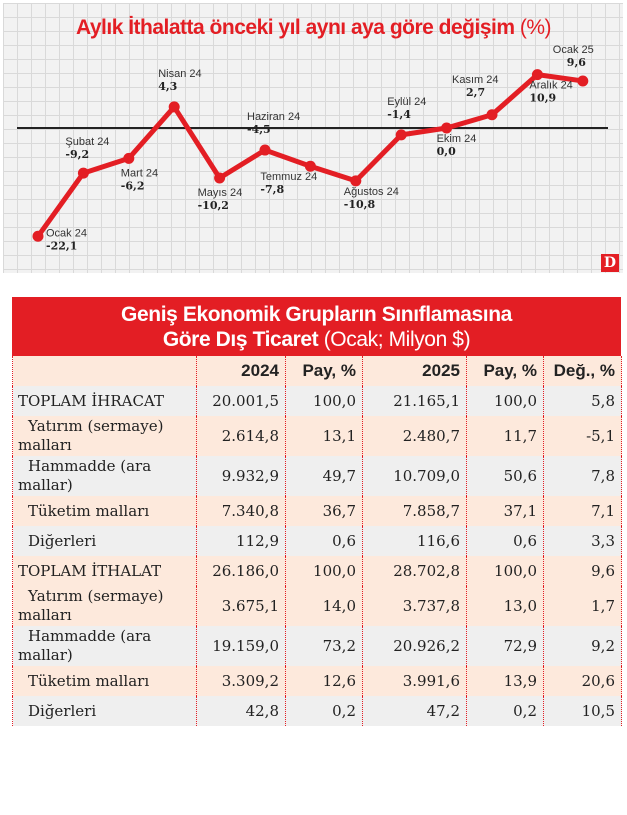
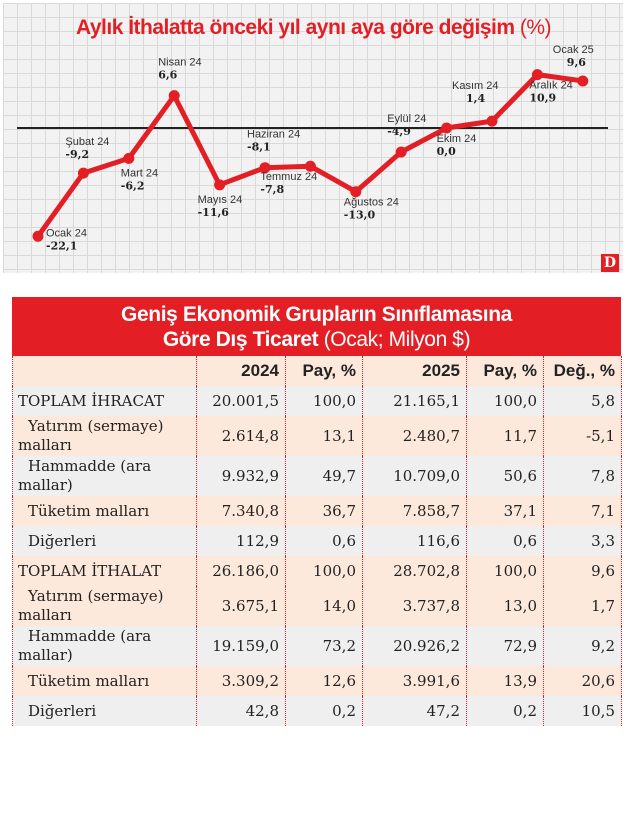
Nisan 24: 4,3 -> 6,6
Mayıs 24: -10,2 -> -11,6
Haziran 24: -4,5 -> -8,1
Ağustos 24: -10,8 -> -13,0
Eylül 24: -1,4 -> -4,9
Kasım 24: 2,7 -> 1,4
